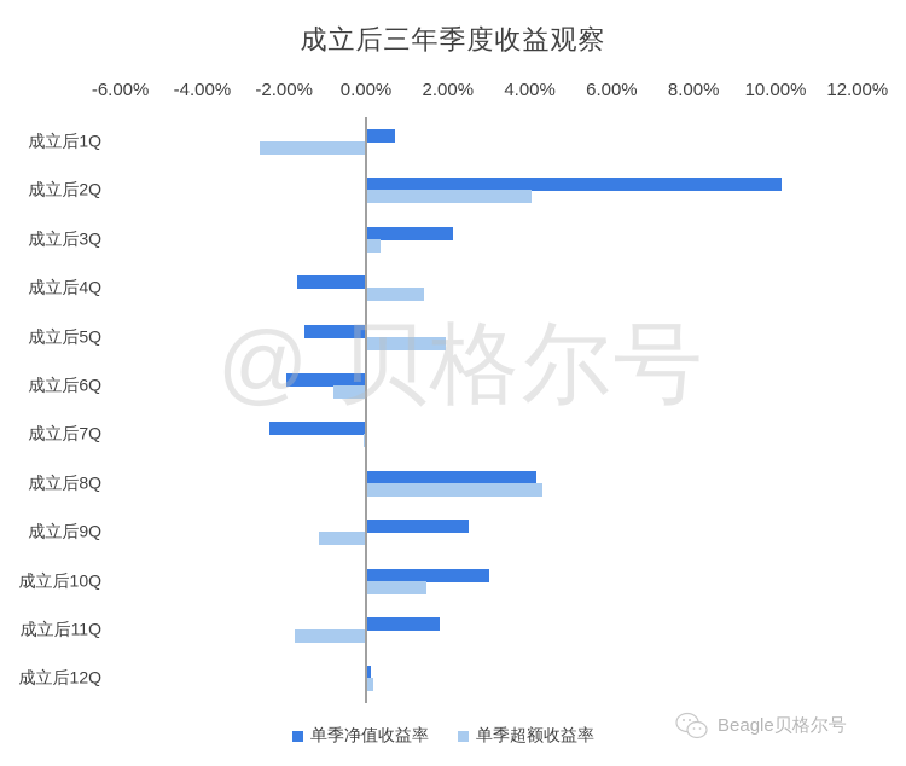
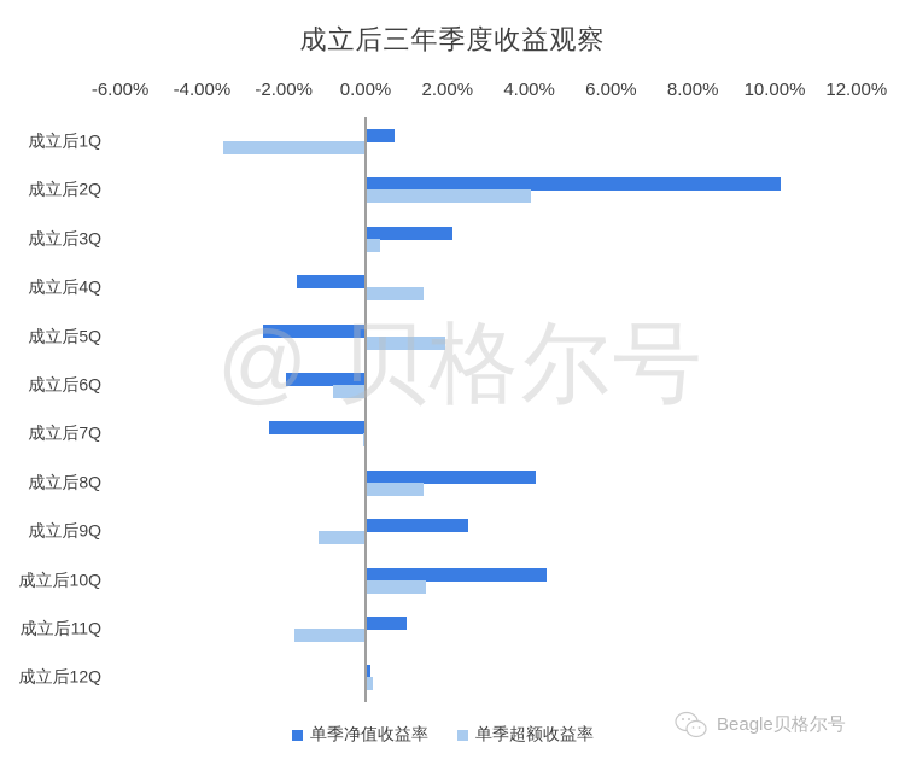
单季超额收益率/成立后1Q: -2.6% -> -3.5%
单季净值收益率/成立后5Q: -1.5% -> -2.5%
单季超额收益率/成立后8Q: 4.3% -> 1.4%
单季净值收益率/成立后10Q: 3.0% -> 4.4%
单季净值收益率/成立后11Q: 1.8% -> 1.0%
